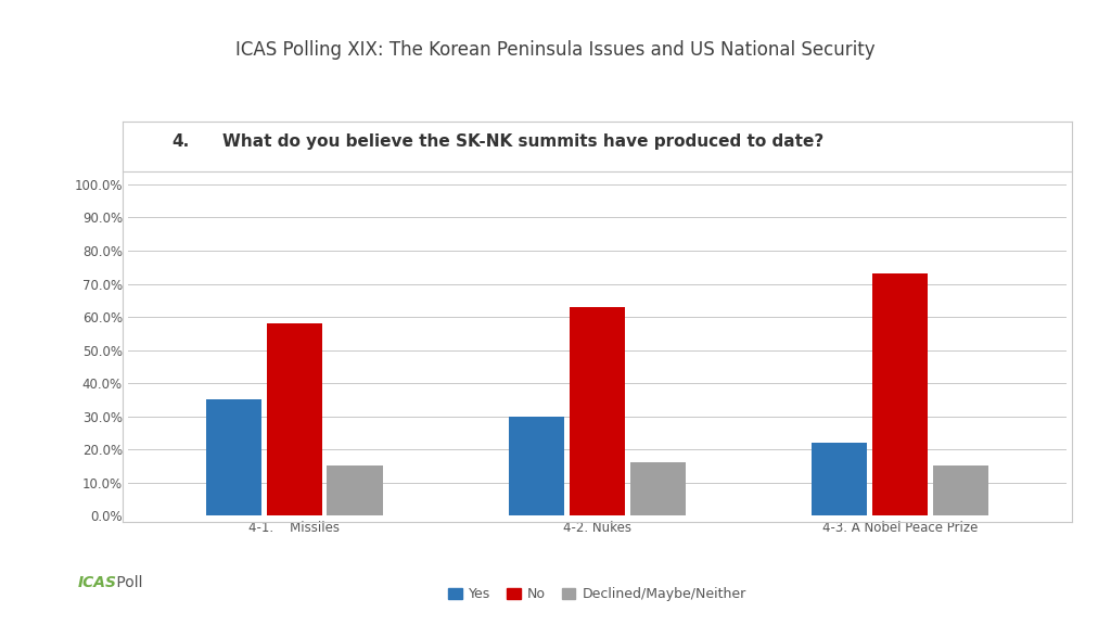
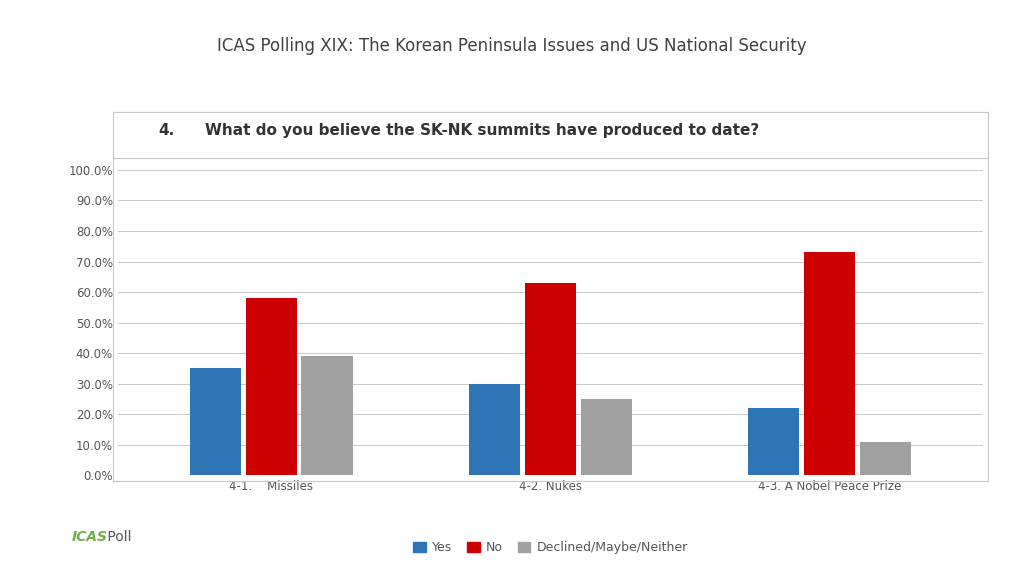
Declined/Maybe/Neither/4-1. Missiles: 15% -> 39%
Declined/Maybe/Neither/4-2. Nukes: 16% -> 25%
Declined/Maybe/Neither/4-3. A Nobel Peace Prize: 15% -> 11%
